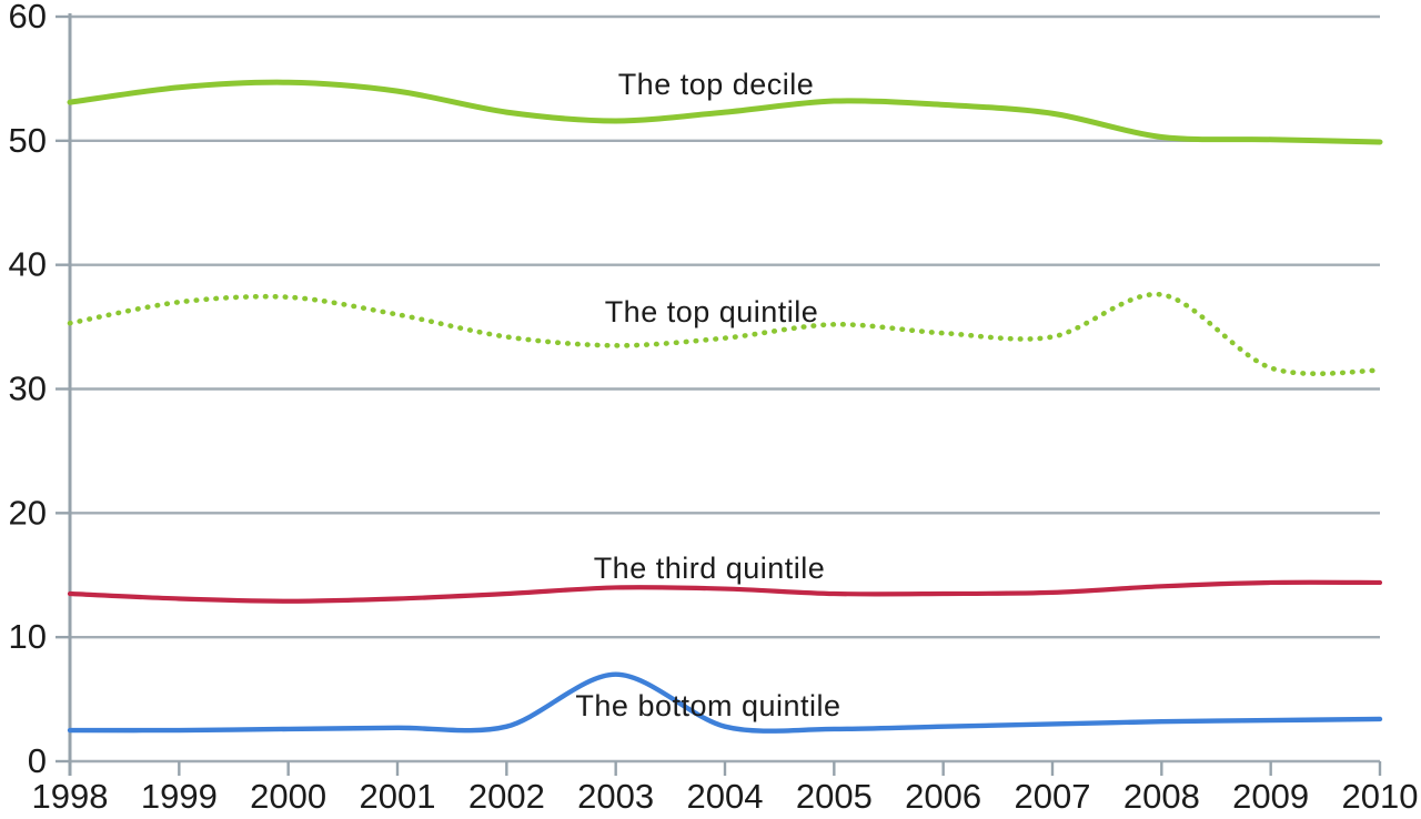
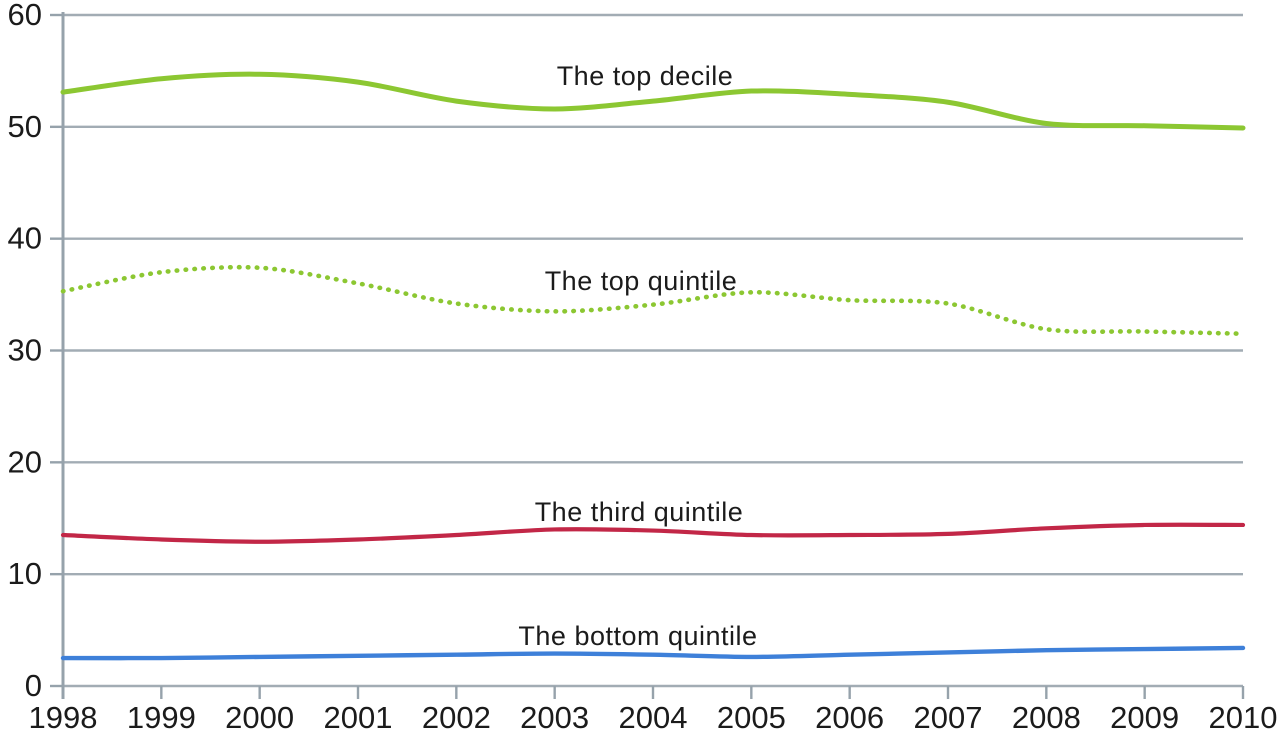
The bottom quintile/2003: 7.0 -> 2.9
The top quintile/2008: 37.6 -> 31.9
